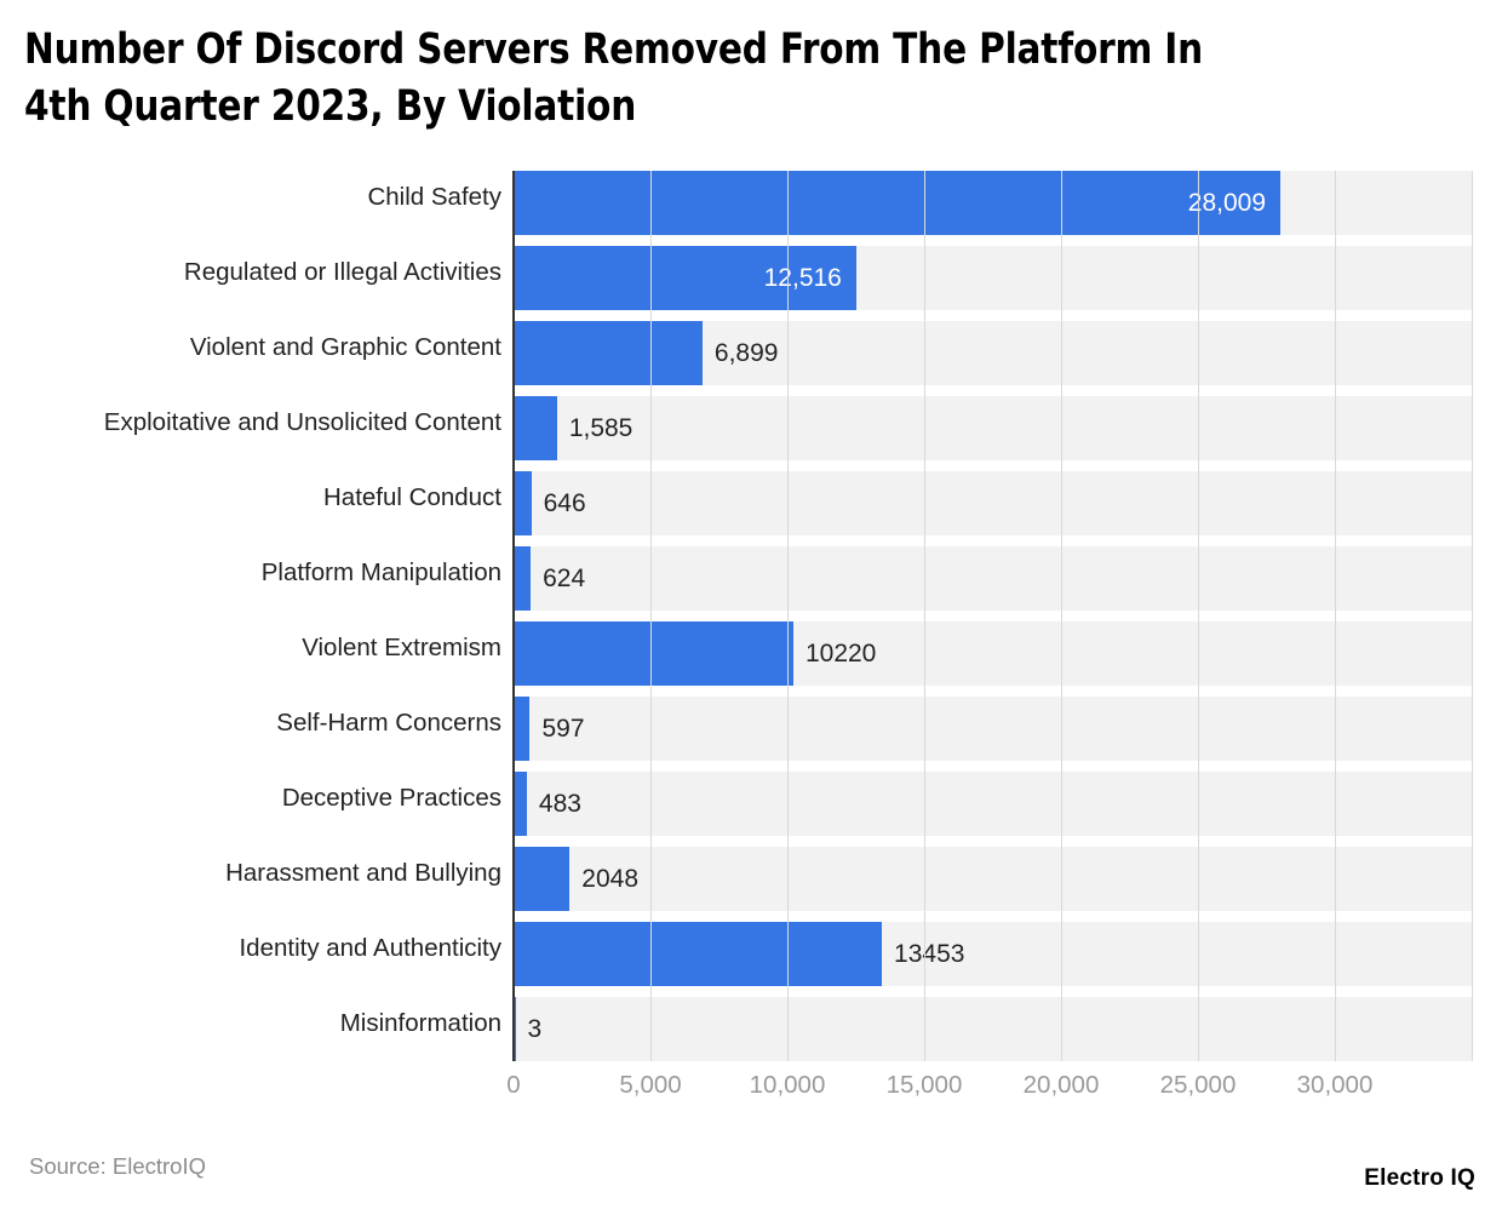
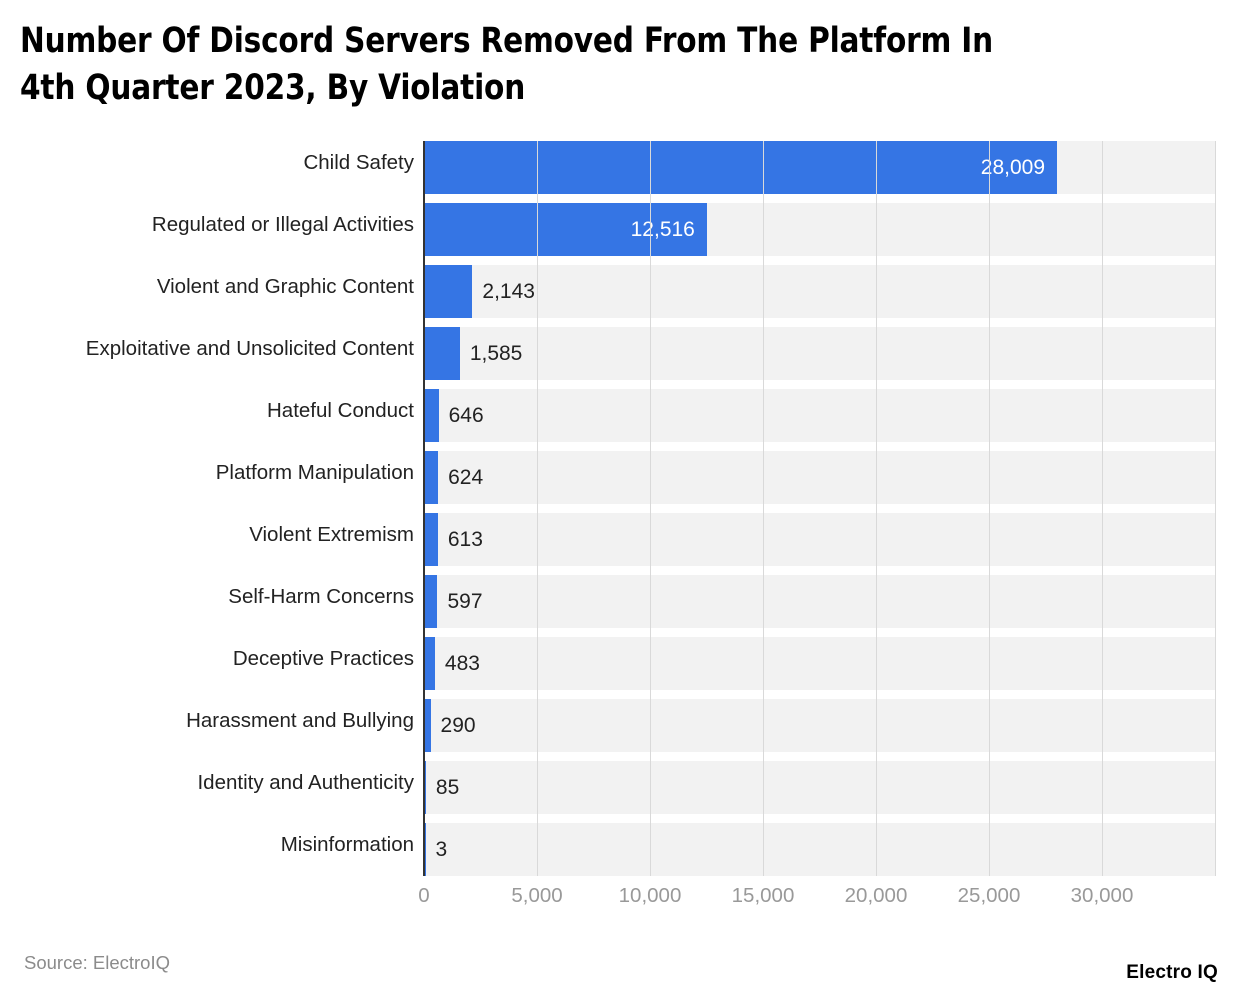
Violent and Graphic Content: 6,899 -> 2,143
Violent Extremism: 10220 -> 613
Harassment and Bullying: 2048 -> 290
Identity and Authenticity: 13453 -> 85
